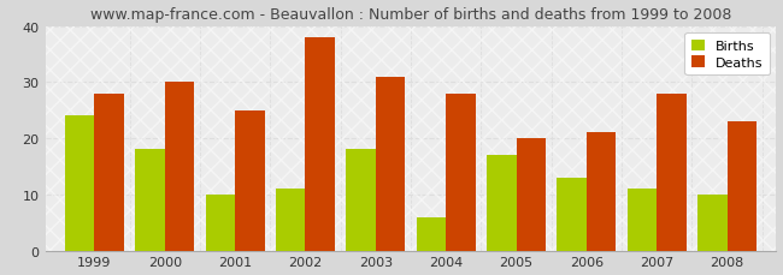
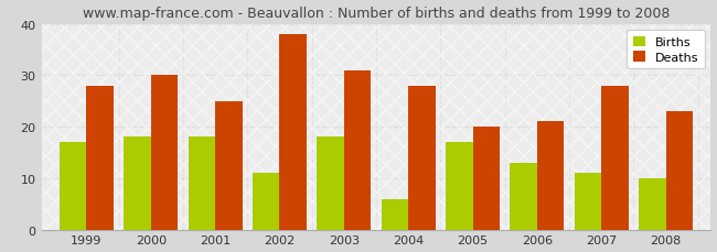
Births/1999: 24 -> 17
Births/2001: 10 -> 18
